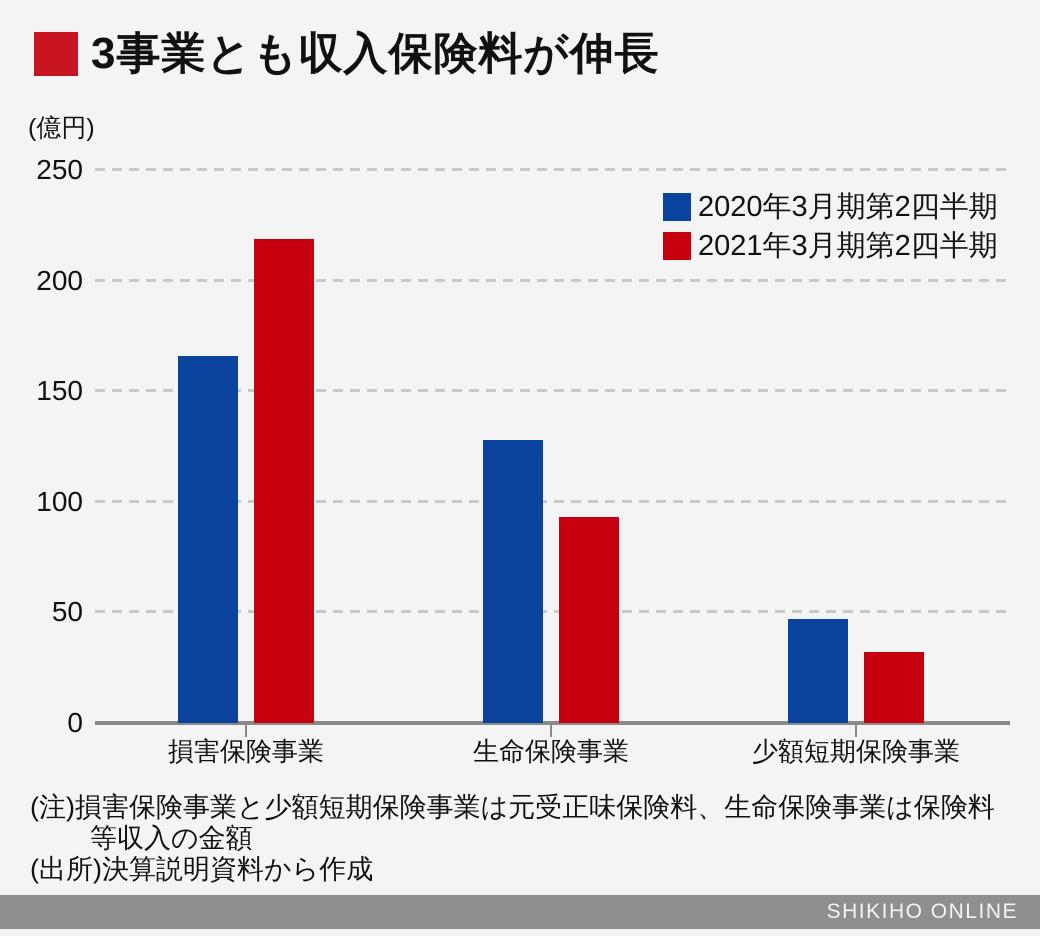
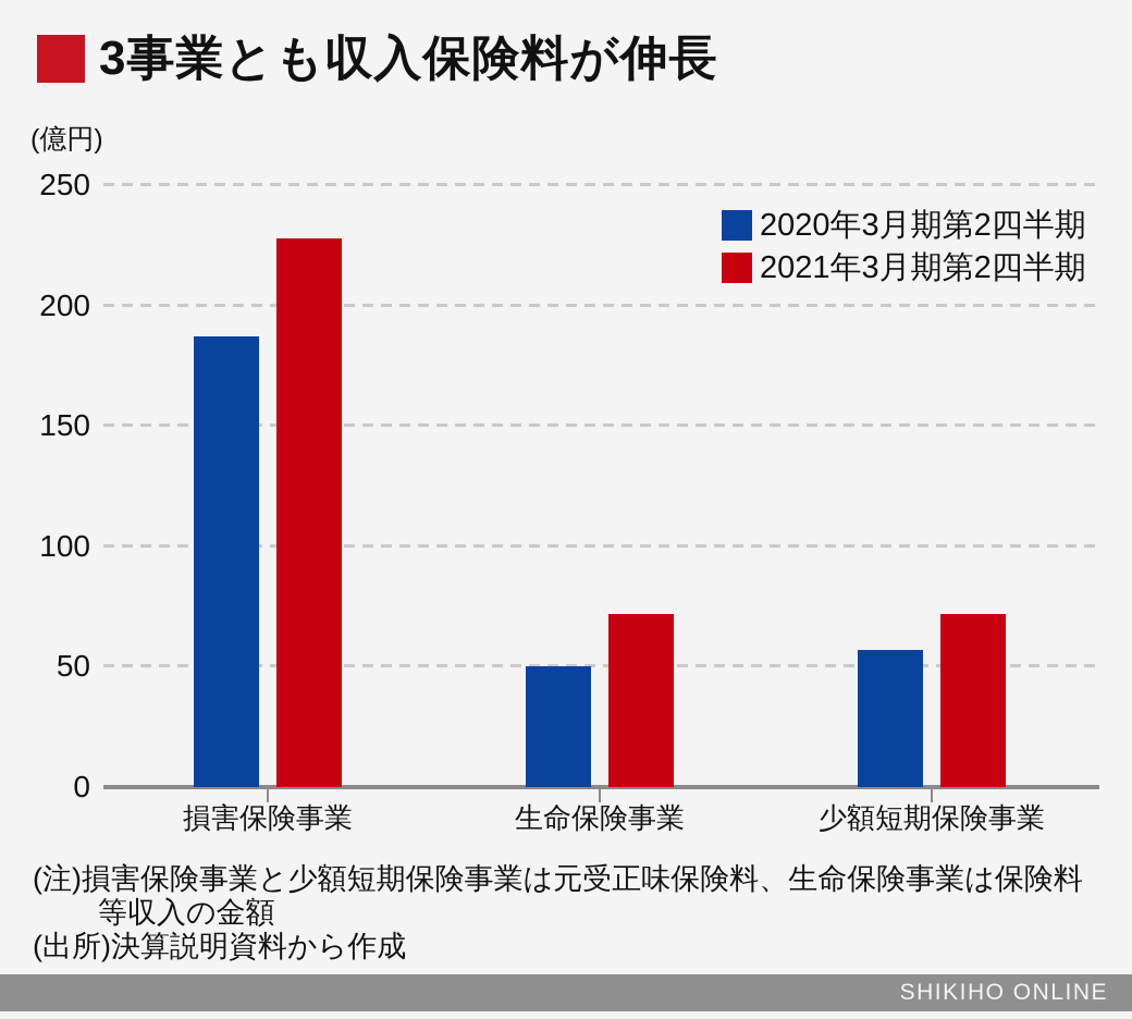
2020年3月期第2四半期/損害保険事業: 166 -> 187
2021年3月期第2四半期/損害保険事業: 219 -> 228
2020年3月期第2四半期/生命保険事業: 128 -> 50
2021年3月期第2四半期/生命保険事業: 93 -> 72
2020年3月期第2四半期/少額短期保険事業: 47 -> 57
2021年3月期第2四半期/少額短期保険事業: 32 -> 72
